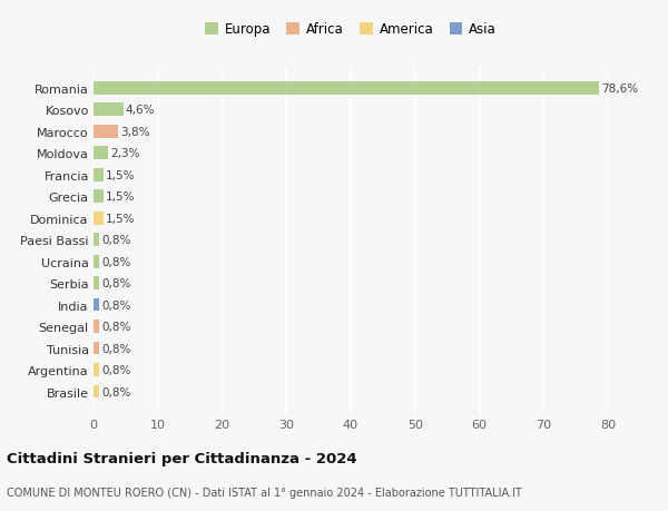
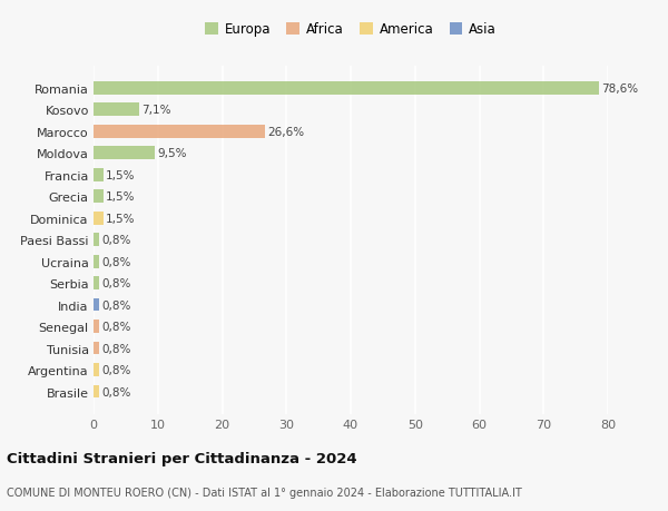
Kosovo: 4,6% -> 7,1%
Marocco: 3,8% -> 26,6%
Moldova: 2,3% -> 9,5%
